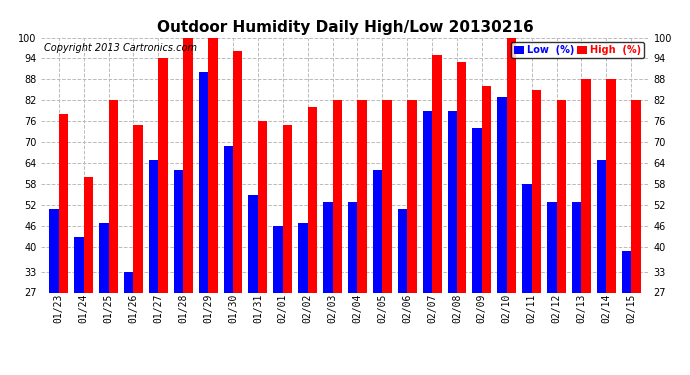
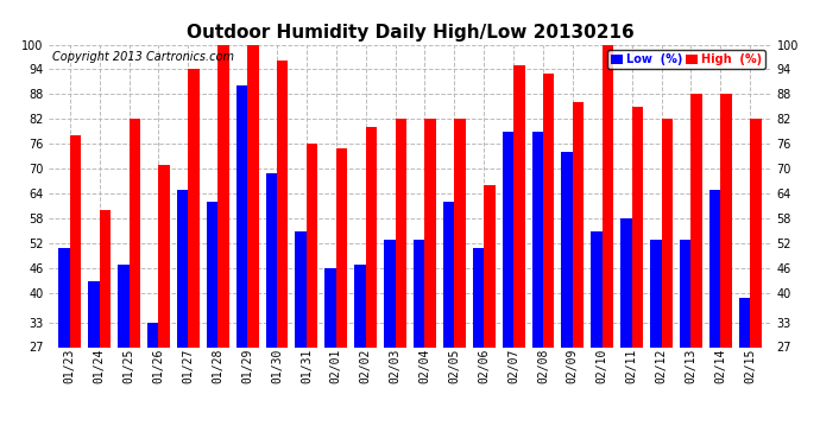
High (%)/01/26: 75 -> 71
High (%)/02/06: 82 -> 66
Low (%)/02/10: 83 -> 55
